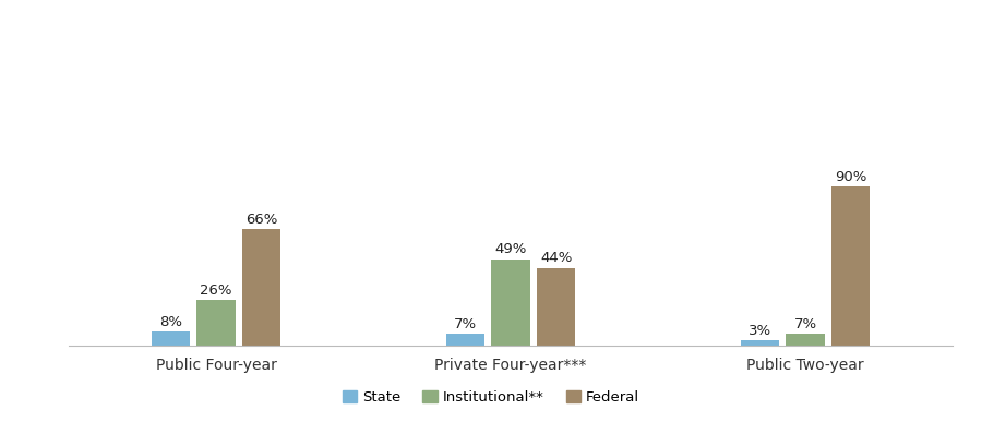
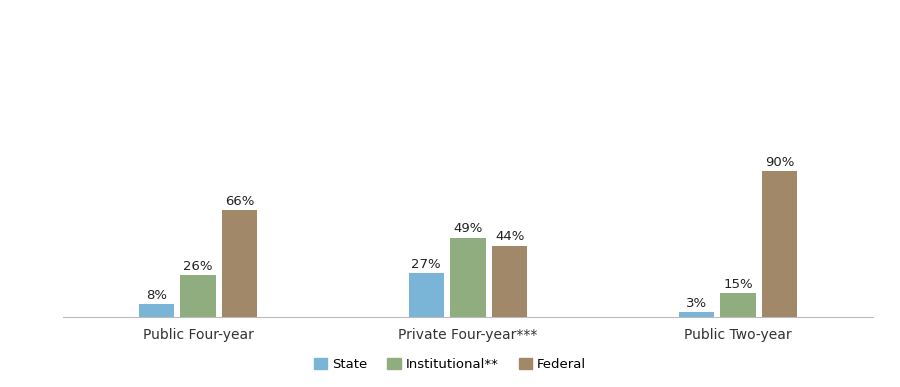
State/Private Four-year***: 7% -> 27%
Institutional**/Public Two-year: 7% -> 15%
